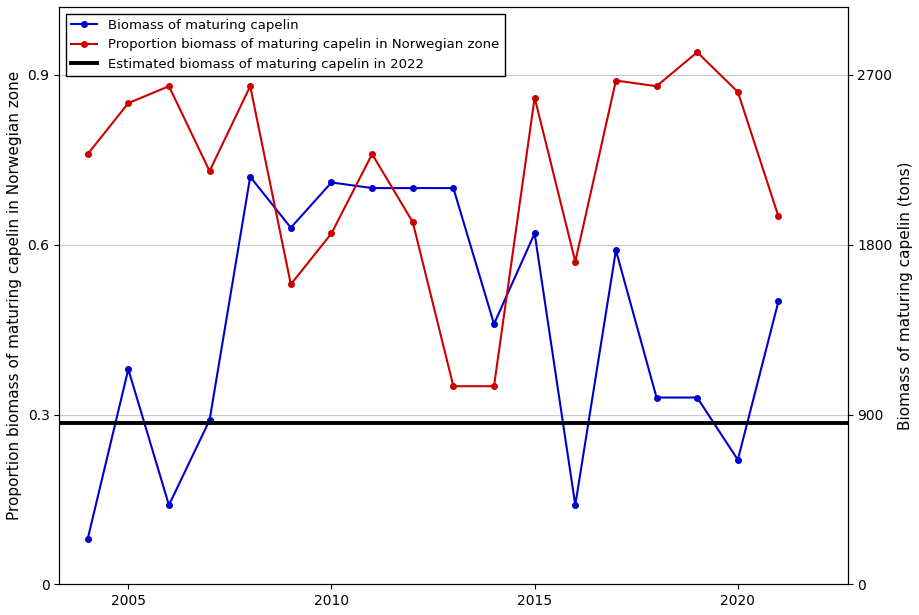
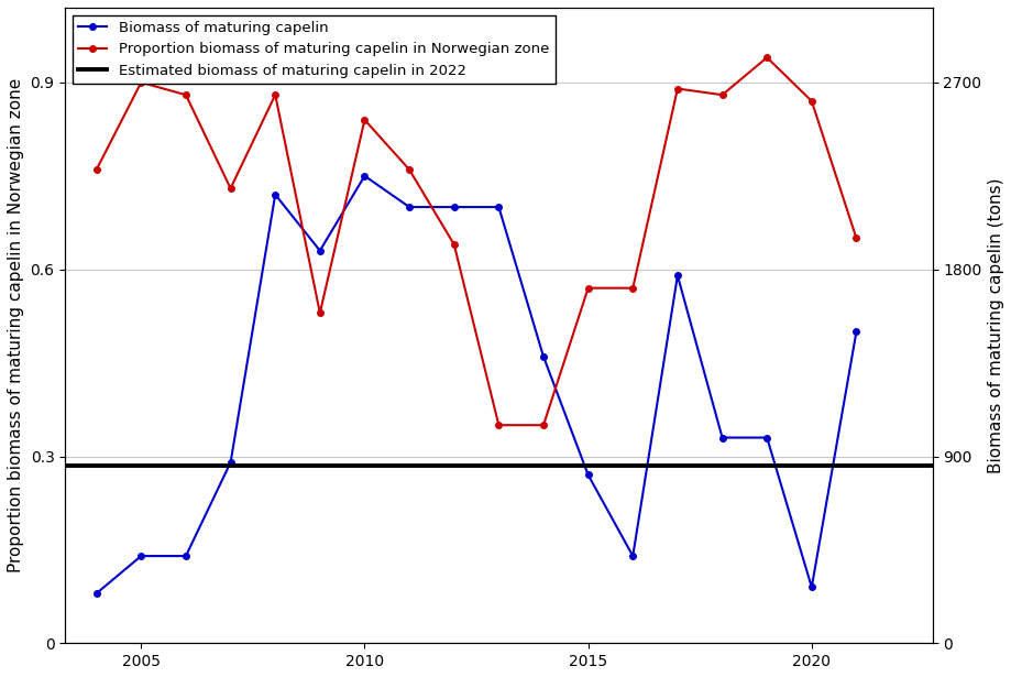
Biomass of maturing capelin/2005: 0.38 -> 0.14
Proportion biomass of maturing capelin in Norwegian zone/2005: 0.85 -> 0.90
Biomass of maturing capelin/2010: 0.71 -> 0.75
Proportion biomass of maturing capelin in Norwegian zone/2010: 0.62 -> 0.84
Biomass of maturing capelin/2015: 0.62 -> 0.27
Proportion biomass of maturing capelin in Norwegian zone/2015: 0.86 -> 0.57
Biomass of maturing capelin/2020: 0.22 -> 0.09
